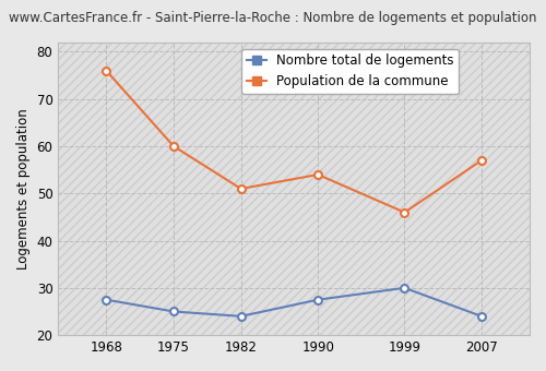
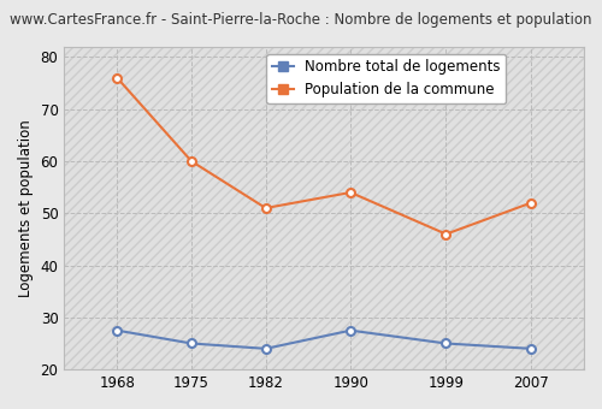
Nombre total de logements/1999: 30.0 -> 25.0
Population de la commune/2007: 57 -> 52
